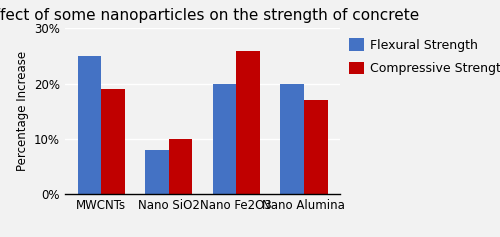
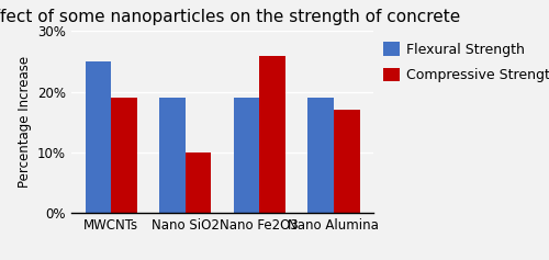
Flexural Strength/Nano SiO2: 8% -> 19%
Flexural Strength/Nano Fe2O3: 20% -> 19%
Flexural Strength/Nano Alumina: 20% -> 19%
